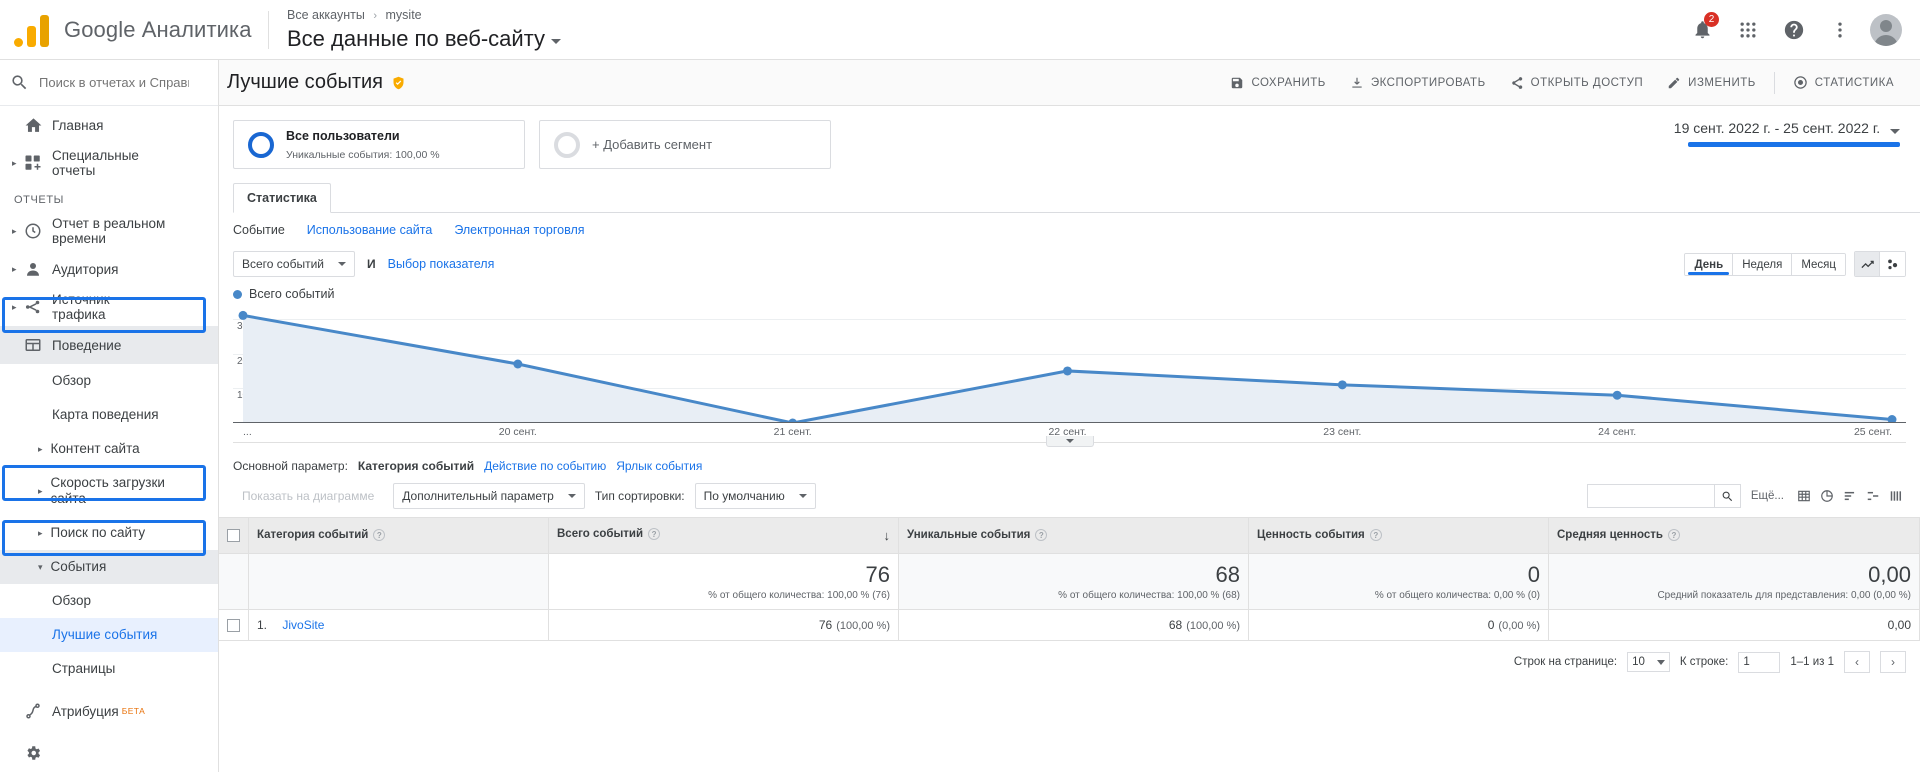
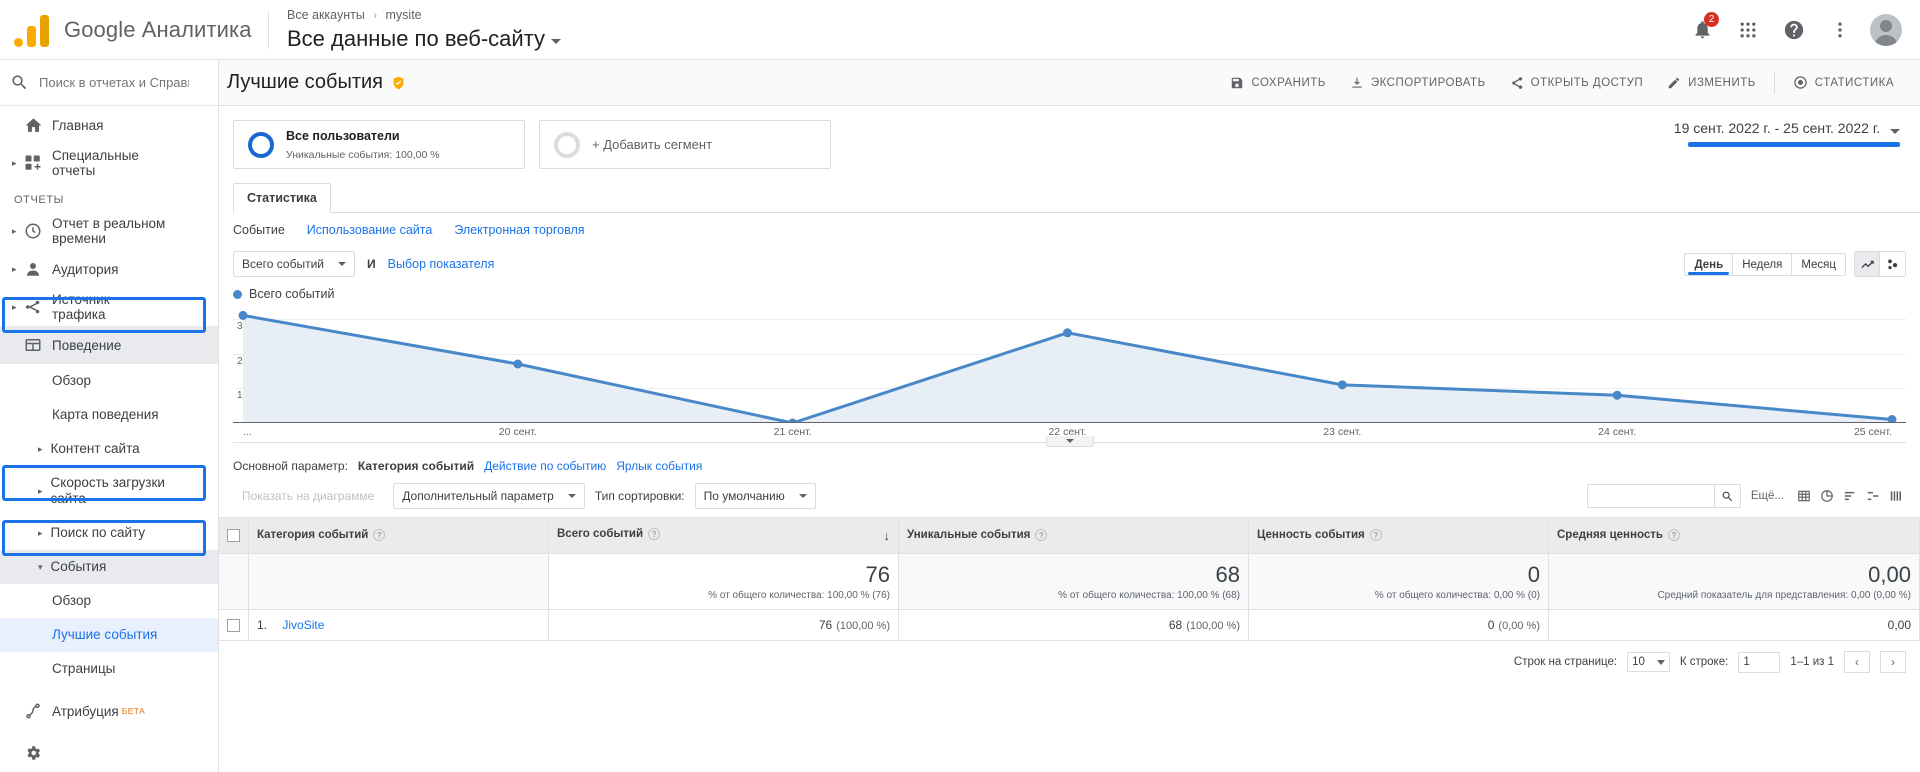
22 сент.: 15 -> 26
